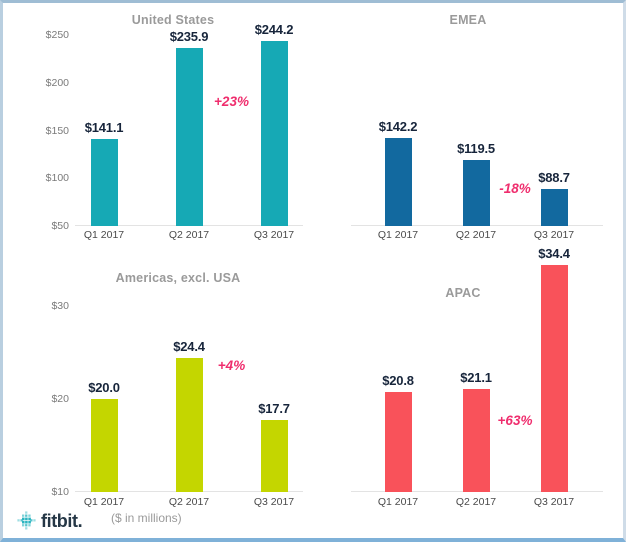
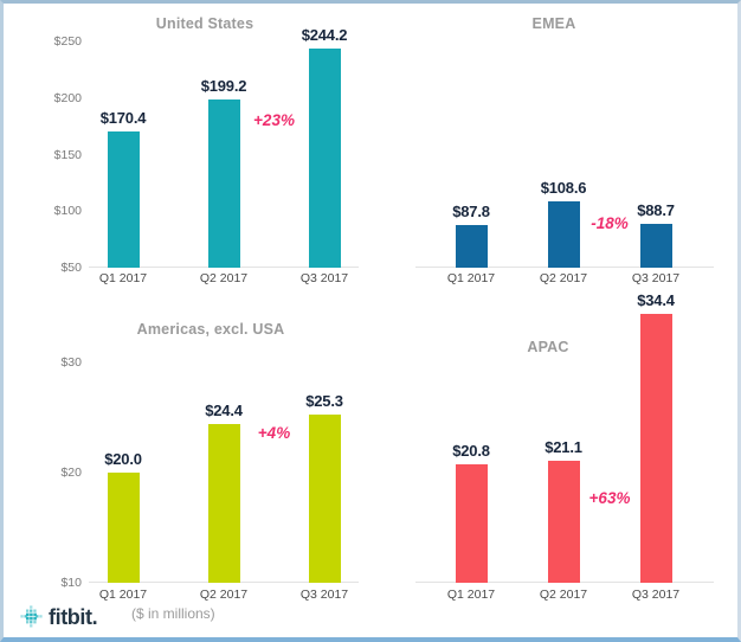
United States/Q1 2017: $141.1 -> $170.4
United States/Q2 2017: $235.9 -> $199.2
EMEA/Q1 2017: $142.2 -> $87.8
EMEA/Q2 2017: $119.5 -> $108.6
Americas, excl. USA/Q3 2017: $17.7 -> $25.3
